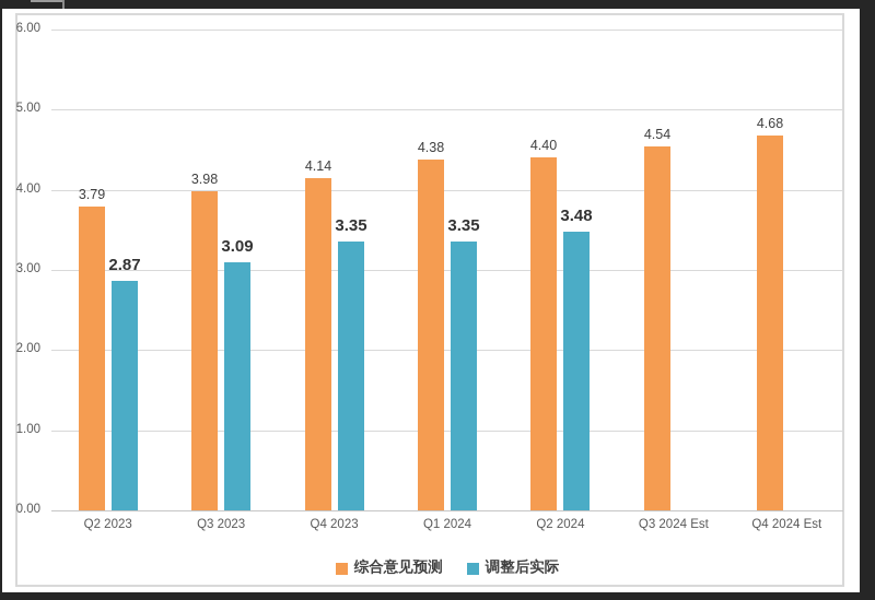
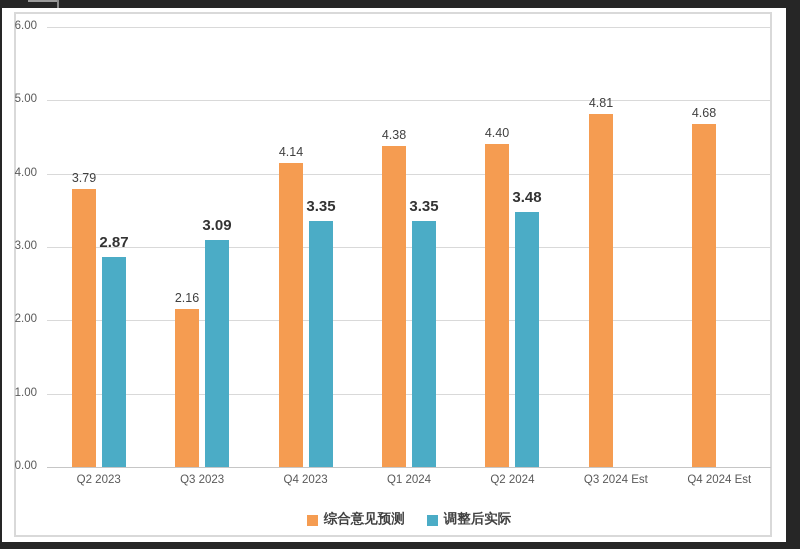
综合意见预测/Q3 2023: 3.98 -> 2.16
综合意见预测/Q3 2024 Est: 4.54 -> 4.81
